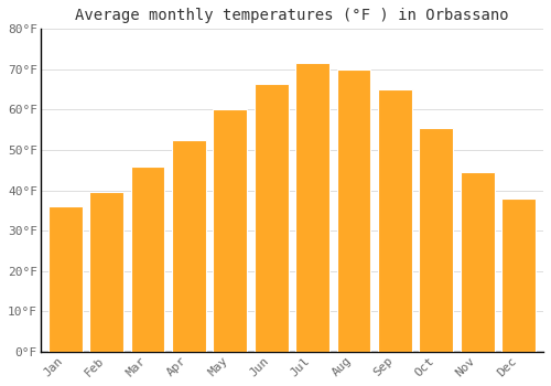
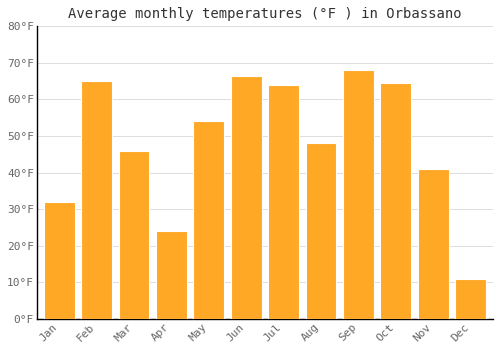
Jan: 36.0°F -> 32.0°F
Feb: 39.5°F -> 65.0°F
Apr: 52.5°F -> 24.0°F
May: 60.0°F -> 54.0°F
Jul: 71.5°F -> 64.0°F
Aug: 70.0°F -> 48.0°F
Sep: 65.0°F -> 68.0°F
Oct: 55.5°F -> 64.5°F
Nov: 44.5°F -> 41.0°F
Dec: 38.0°F -> 11.0°F
